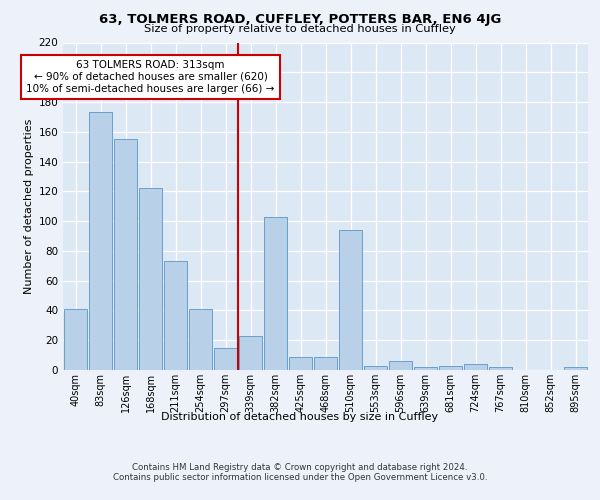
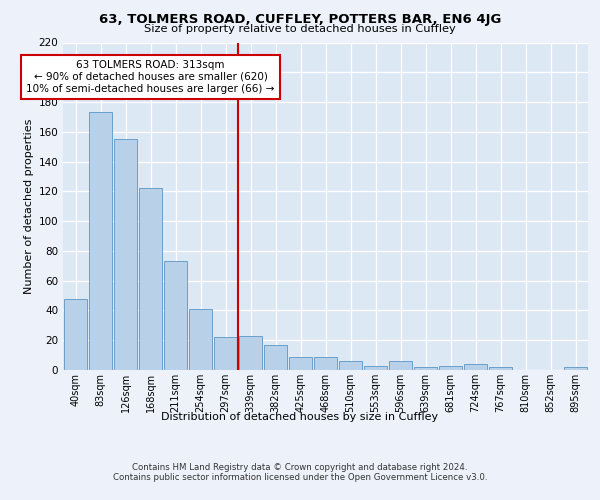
40sqm: 41 -> 48
297sqm: 15 -> 22
382sqm: 103 -> 17
510sqm: 94 -> 6
